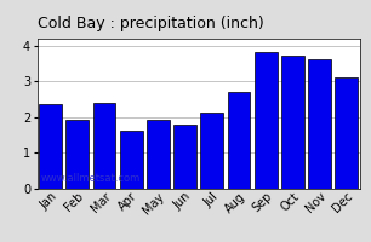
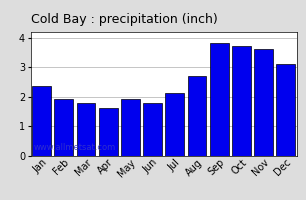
Mar: 2.40 -> 1.80
